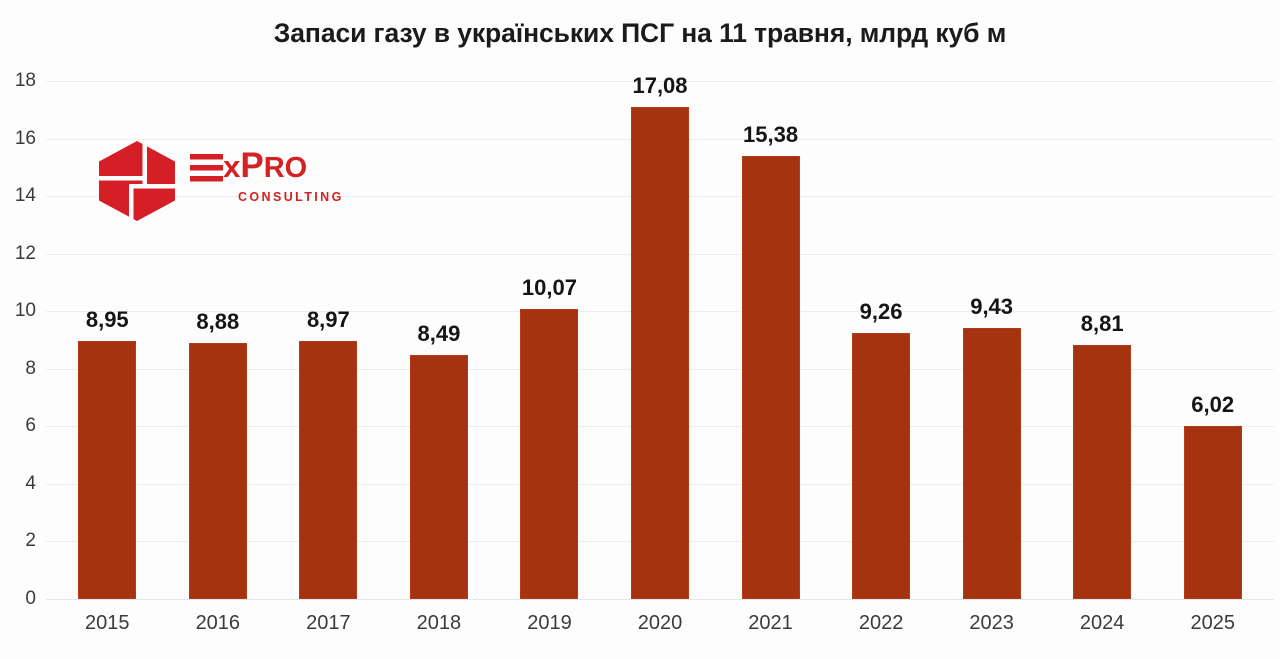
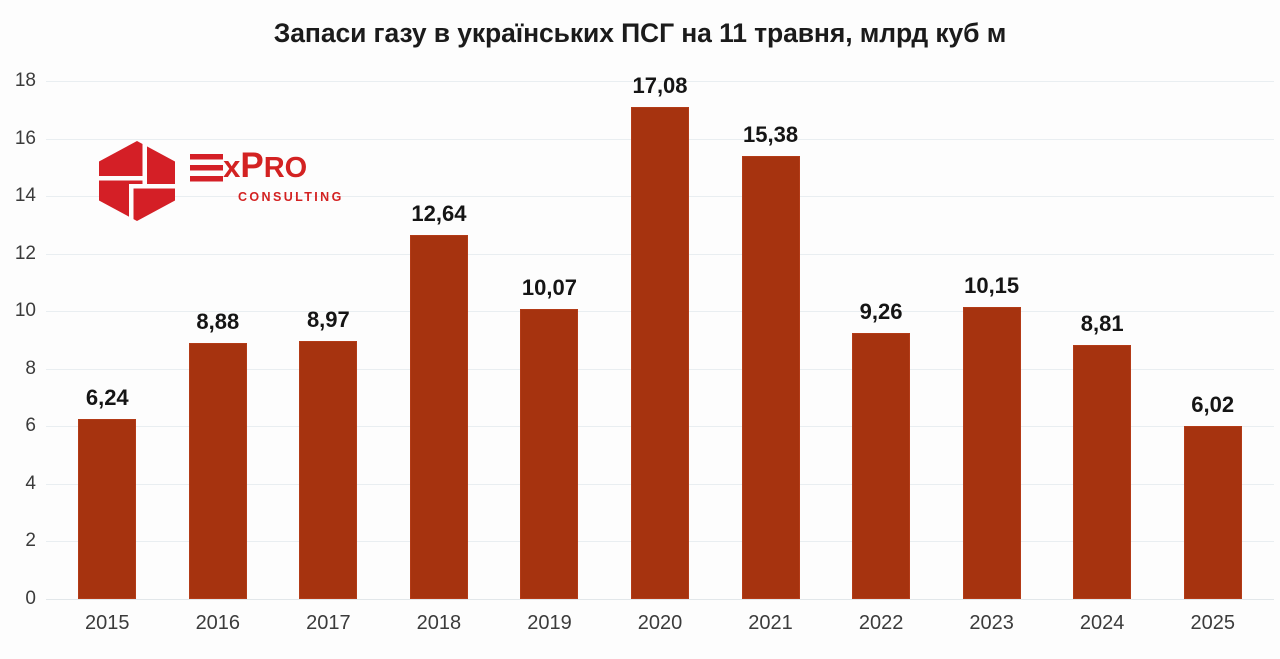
2015: 8,95 -> 6,24
2018: 8,49 -> 12,64
2023: 9,43 -> 10,15
